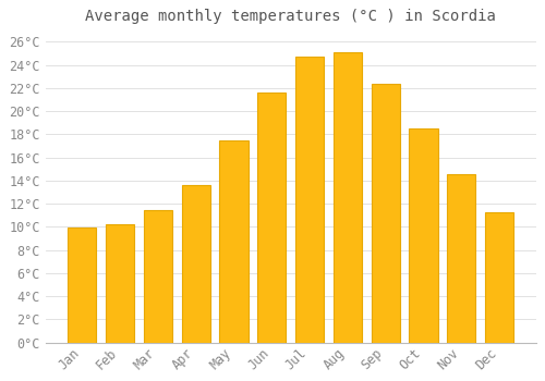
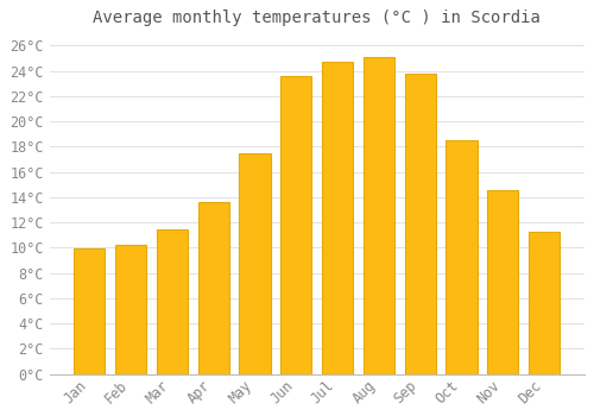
Jun: 21.6°C -> 23.6°C
Sep: 22.4°C -> 23.8°C
